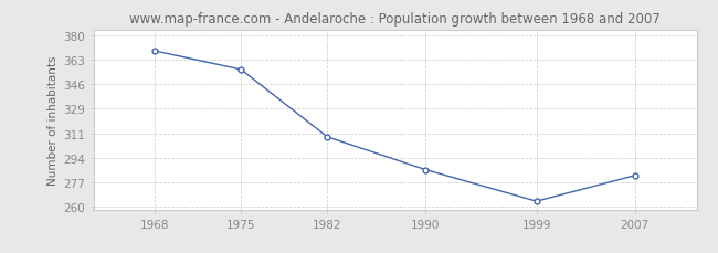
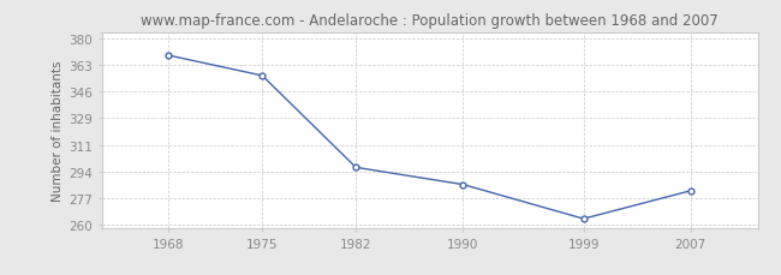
1982: 309 -> 297
